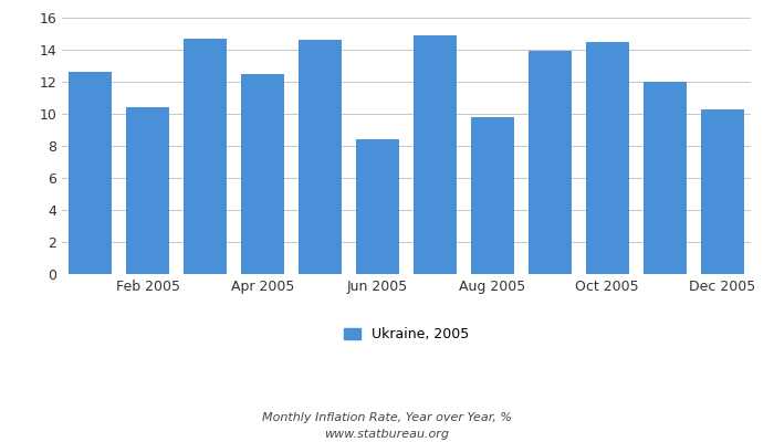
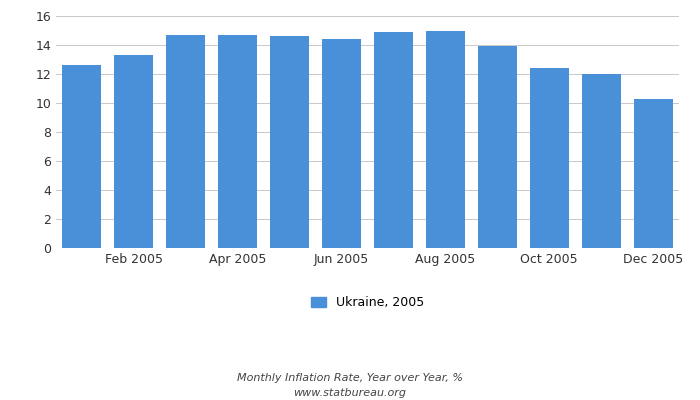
Feb 2005: 10.4 -> 13.3
Apr 2005: 12.5 -> 14.7
Jun 2005: 8.4 -> 14.4
Aug 2005: 9.8 -> 15.0
Oct 2005: 14.5 -> 12.4
